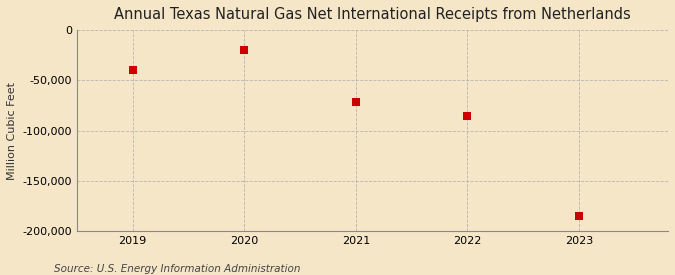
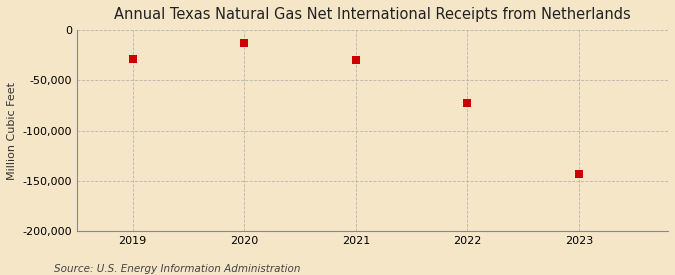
2019: -40,000 -> -29,000
2020: -20,000 -> -13,000
2021: -72,000 -> -30,000
2022: -85,000 -> -73,000
2023: -185,000 -> -143,000
